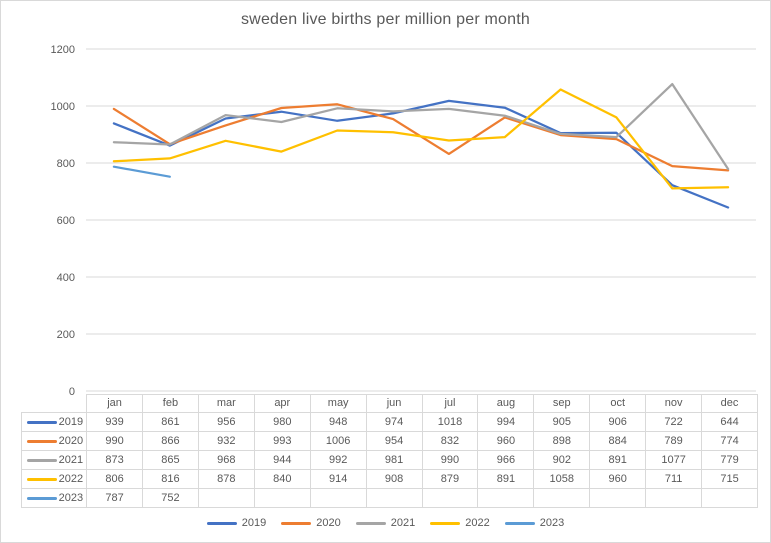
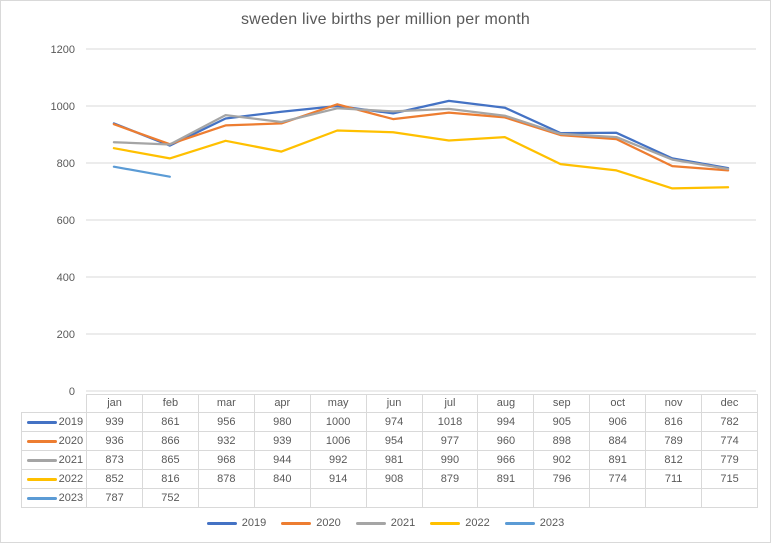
2020/jan: 990 -> 936
2022/jan: 806 -> 852
2020/apr: 993 -> 939
2019/may: 948 -> 1000
2020/jul: 832 -> 977
2022/sep: 1058 -> 796
2022/oct: 960 -> 774
2019/nov: 722 -> 816
2021/nov: 1077 -> 812
2019/dec: 644 -> 782
